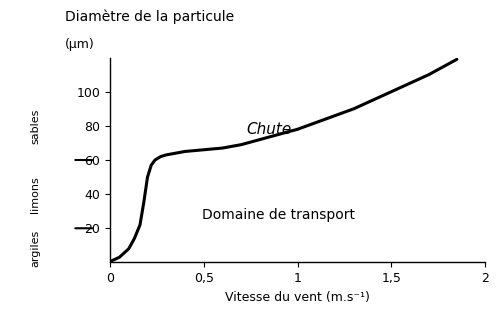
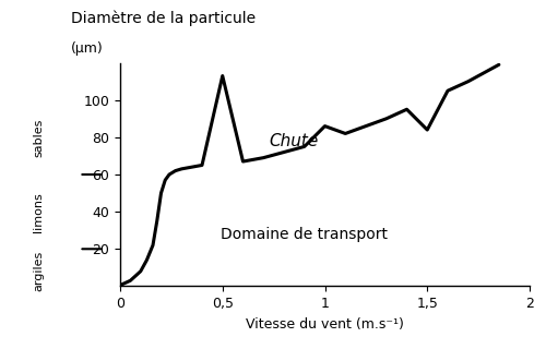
0,5: 66 -> 113
1: 78 -> 86
1,5: 100 -> 84
